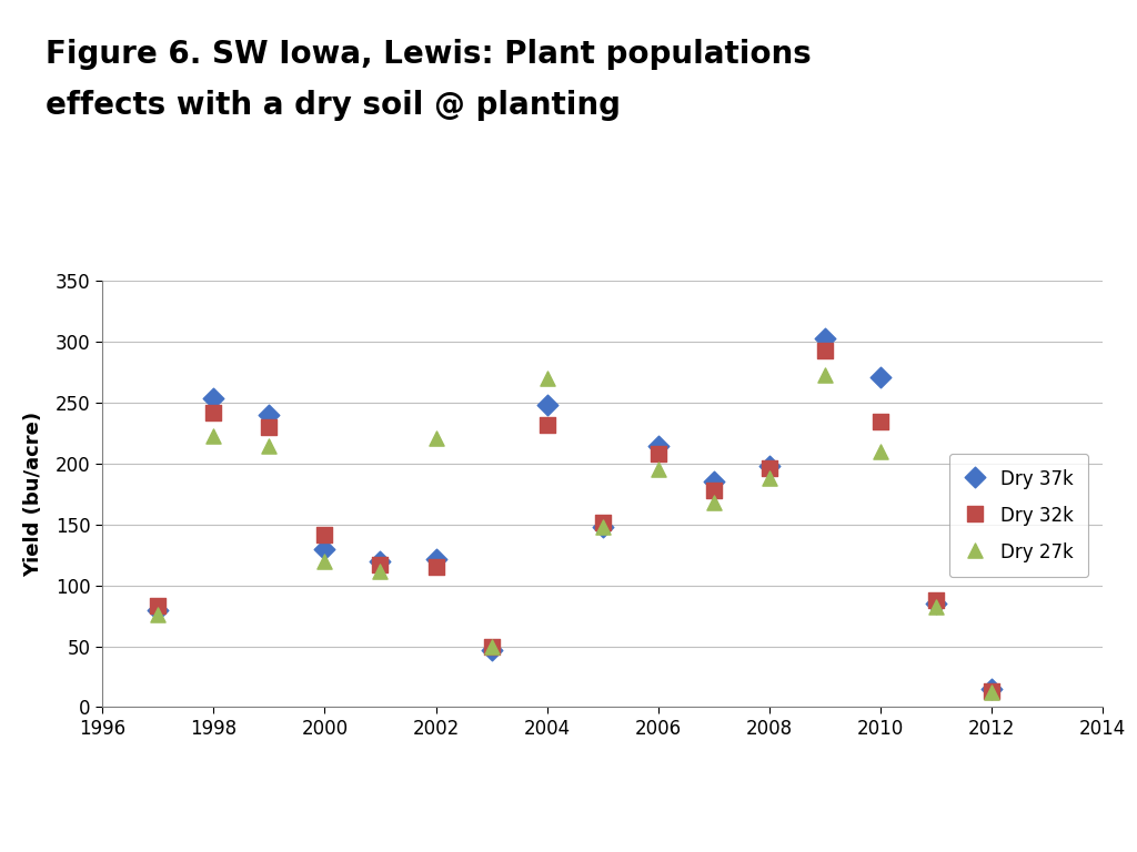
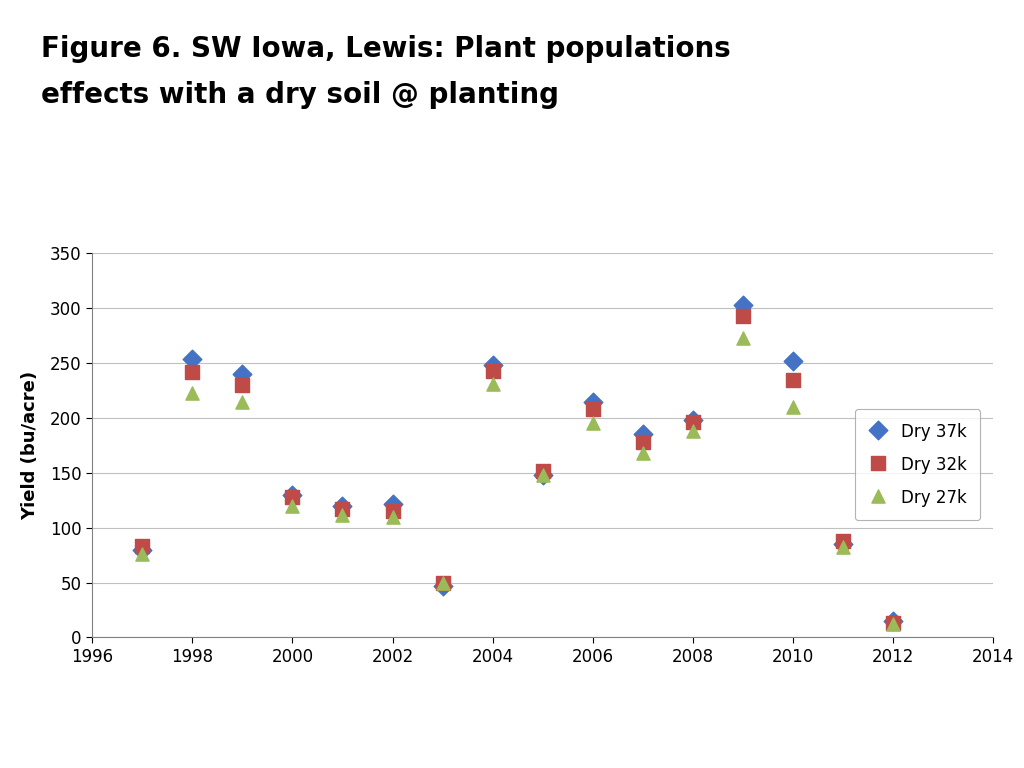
Dry 32k/2000: 142 -> 128
Dry 27k/2002: 221 -> 110
Dry 32k/2004: 232 -> 243
Dry 27k/2004: 270 -> 231
Dry 37k/2010: 271 -> 252
